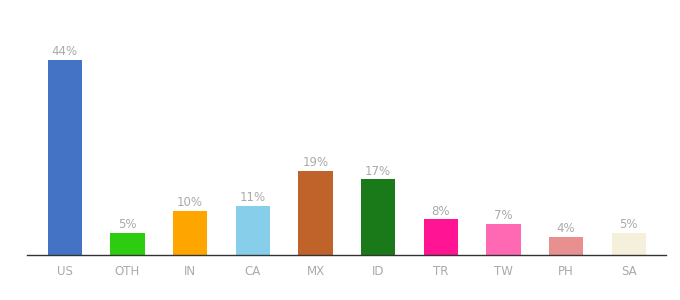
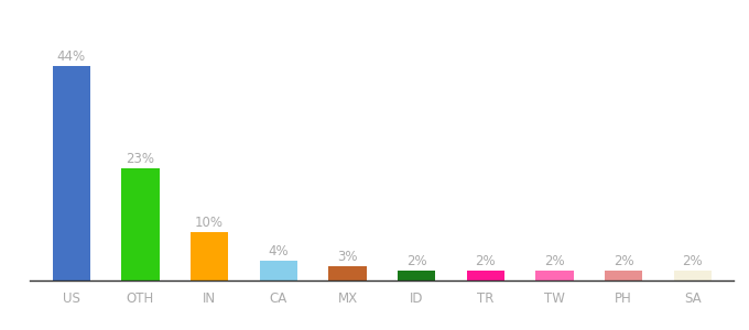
OTH: 5% -> 23%
CA: 11% -> 4%
MX: 19% -> 3%
ID: 17% -> 2%
TR: 8% -> 2%
TW: 7% -> 2%
PH: 4% -> 2%
SA: 5% -> 2%
